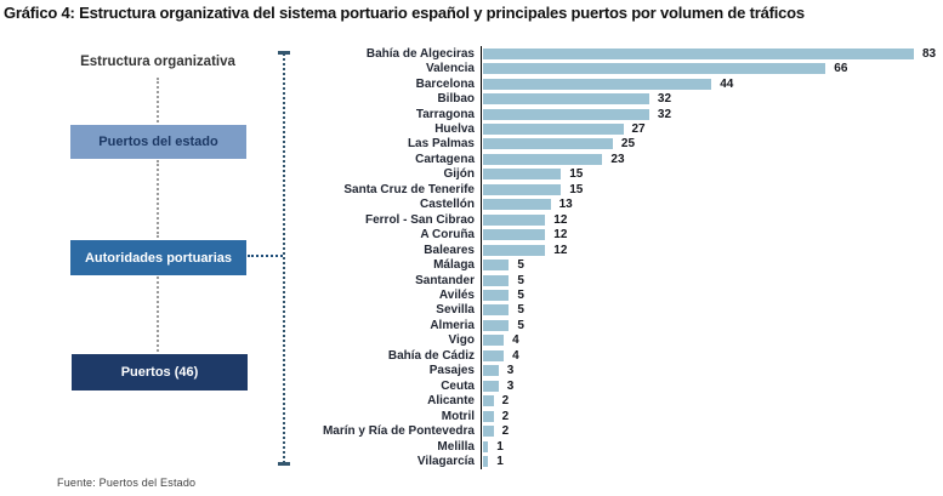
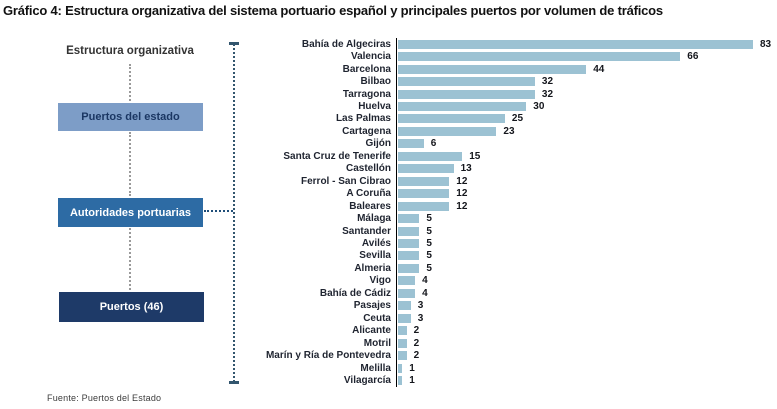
Huelva: 27 -> 30
Gijón: 15 -> 6
